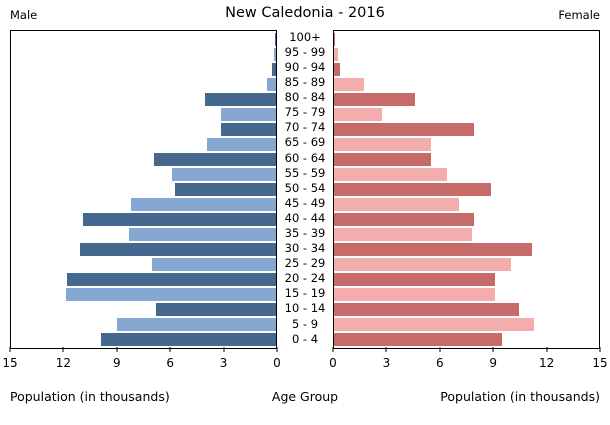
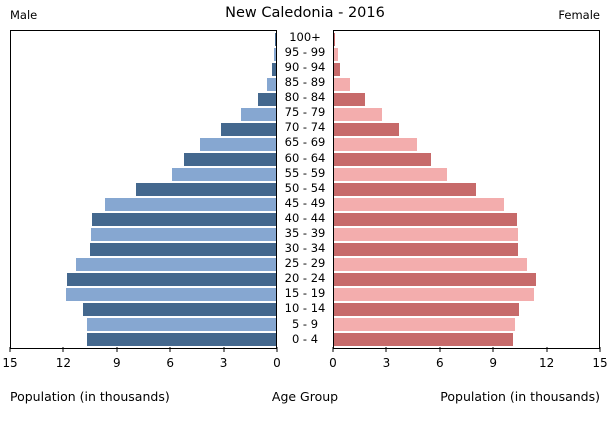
Female/85 - 89: 1.7 -> 0.9
Male/80 - 84: 4.0 -> 1.0
Female/80 - 84: 4.6 -> 1.8
Male/75 - 79: 3.1 -> 2.0
Female/70 - 74: 7.9 -> 3.7
Male/65 - 69: 3.9 -> 4.3
Female/65 - 69: 5.5 -> 4.7
Male/60 - 64: 6.9 -> 5.2
Male/50 - 54: 5.7 -> 8.0
Female/50 - 54: 8.9 -> 8.1
Male/45 - 49: 8.2 -> 9.7
Female/45 - 49: 7.1 -> 9.7
Male/40 - 44: 10.9 -> 10.4
Female/40 - 44: 7.9 -> 10.3
Male/35 - 39: 8.3 -> 10.4
Female/35 - 39: 7.8 -> 10.4
Male/30 - 34: 11.1 -> 10.6
Female/30 - 34: 11.2 -> 10.4
Male/25 - 29: 7.0 -> 11.3
Female/25 - 29: 10.0 -> 10.9
Female/20 - 24: 9.1 -> 11.4
Female/15 - 19: 9.1 -> 11.3
Male/10 - 14: 6.8 -> 10.9
Male/5 - 9: 9.0 -> 10.7
Female/5 - 9: 11.3 -> 10.2
Male/0 - 4: 9.9 -> 10.7
Female/0 - 4: 9.5 -> 10.2
